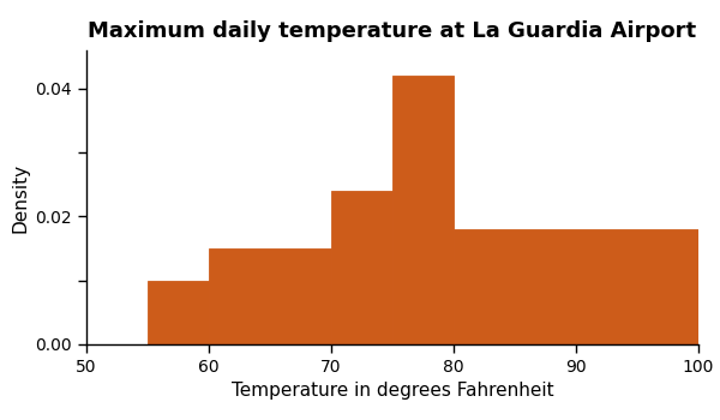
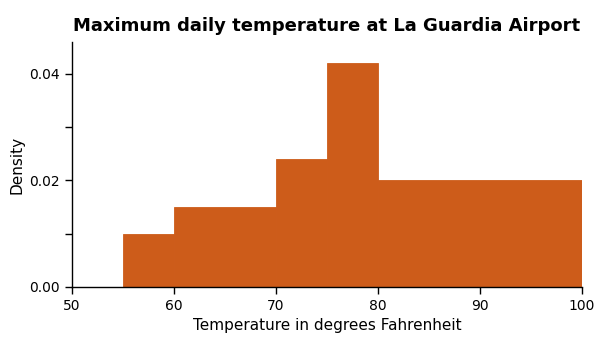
90: 0.018 -> 0.020
